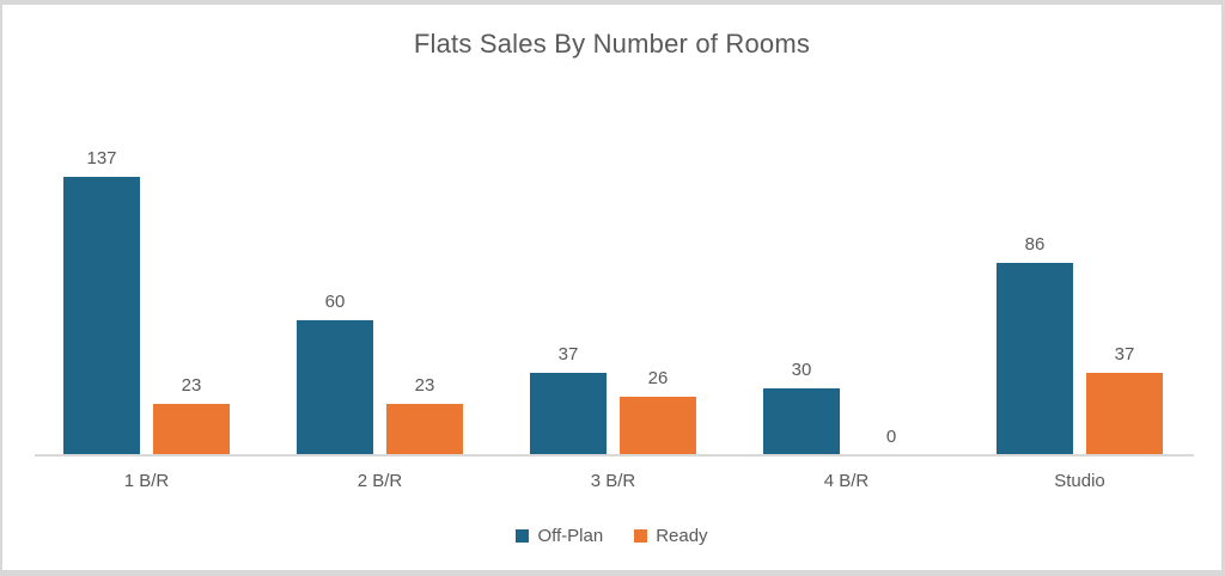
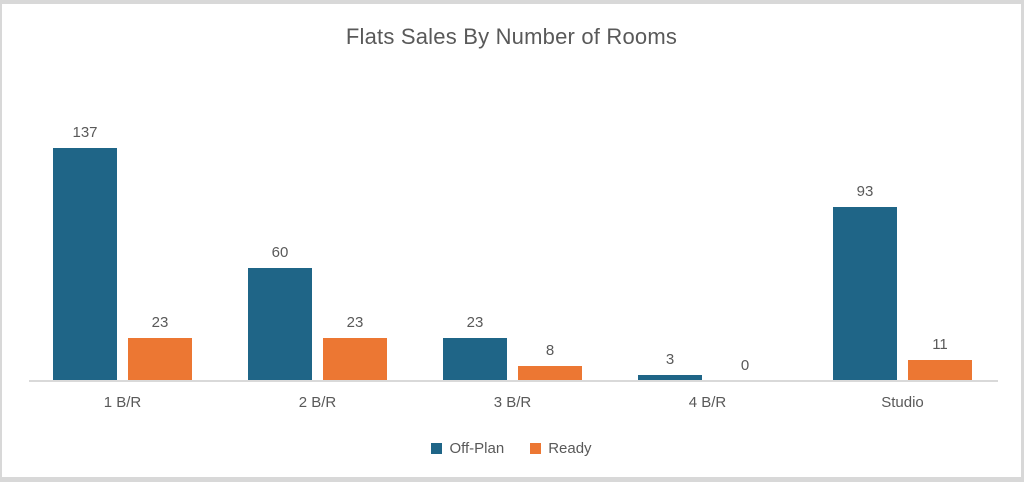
Off-Plan/3 B/R: 37 -> 23
Ready/3 B/R: 26 -> 8
Off-Plan/4 B/R: 30 -> 3
Off-Plan/Studio: 86 -> 93
Ready/Studio: 37 -> 11
